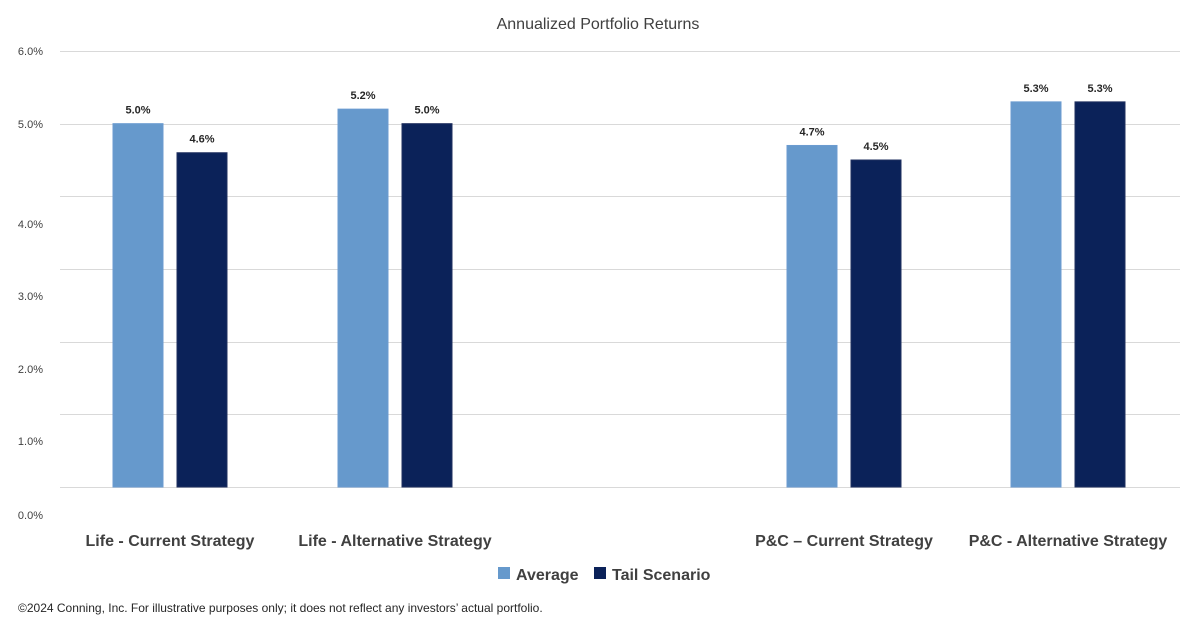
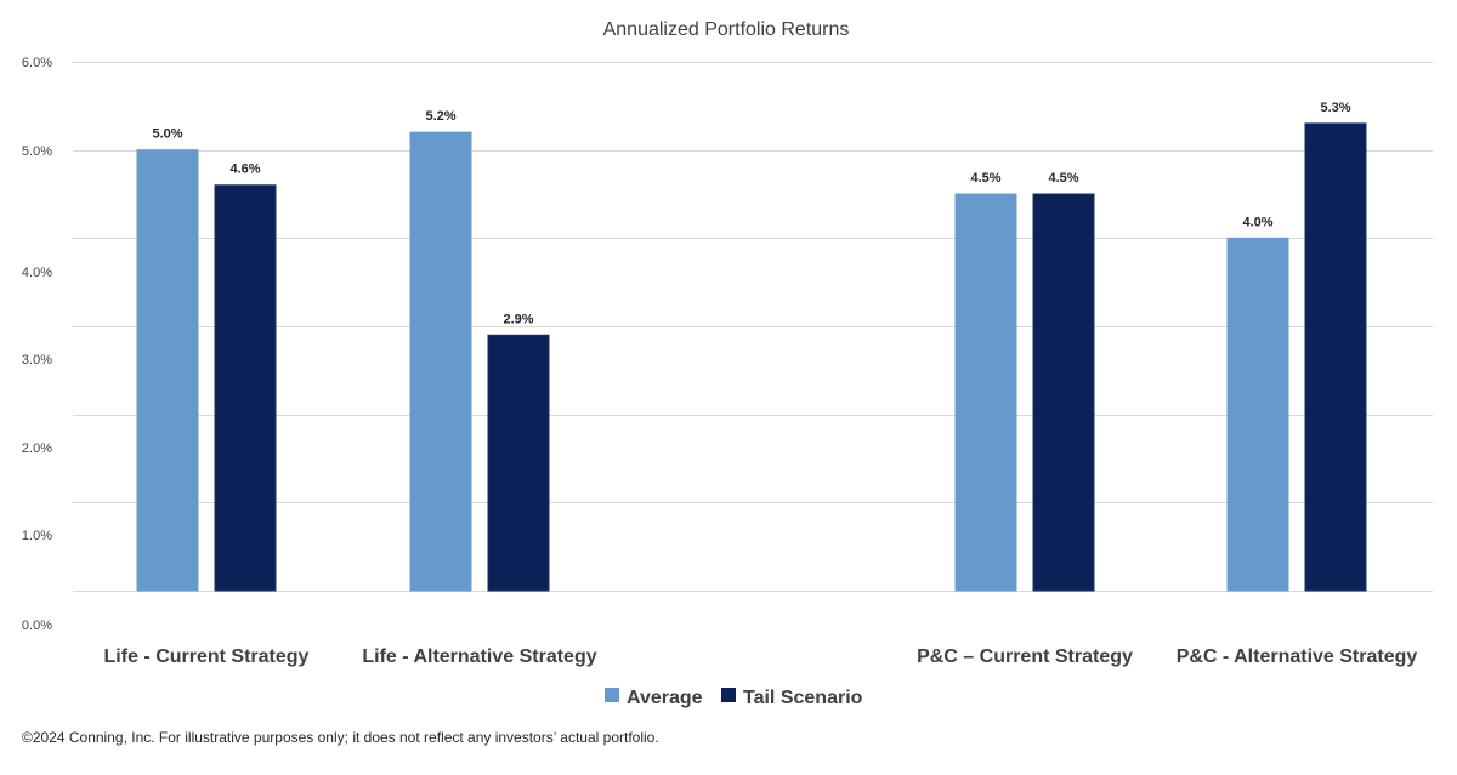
Tail Scenario/Life - Alternative Strategy: 5.0% -> 2.9%
Average/P&C – Current Strategy: 4.7% -> 4.5%
Average/P&C - Alternative Strategy: 5.3% -> 4.0%
